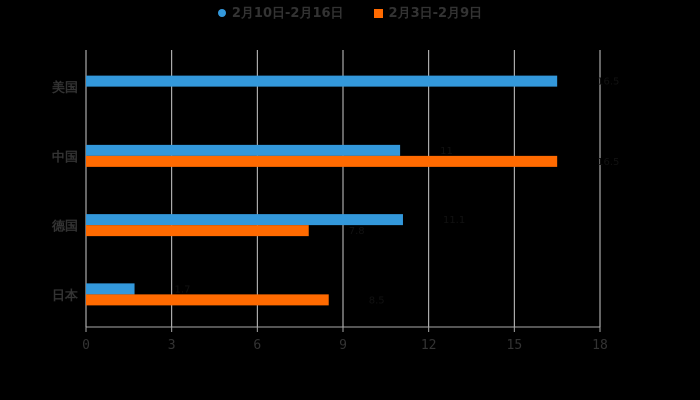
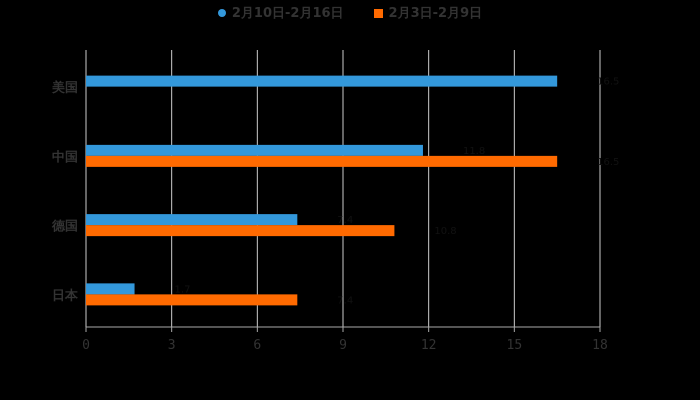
2月10日-2月16日/中国: 11 -> 11.8
2月10日-2月16日/德国: 11.1 -> 7.4
2月3日-2月9日/德国: 7.8 -> 10.8
2月3日-2月9日/日本: 8.5 -> 7.4
